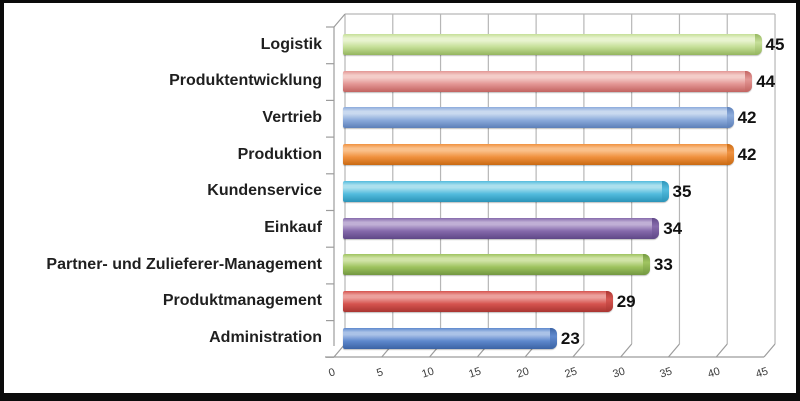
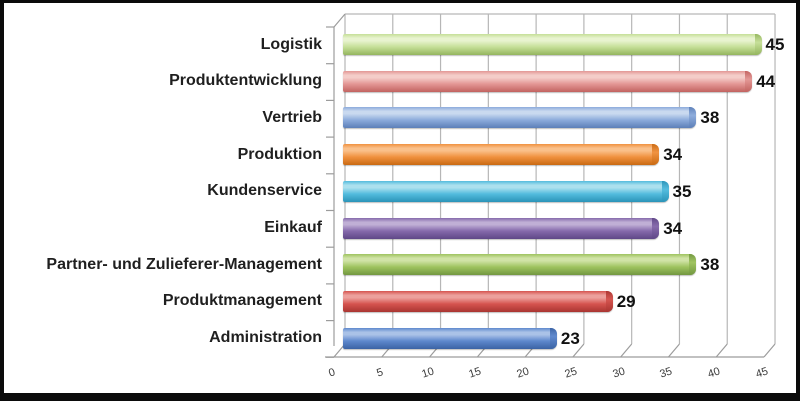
Vertrieb: 42 -> 38
Produktion: 42 -> 34
Partner- und Zulieferer-Management: 33 -> 38
